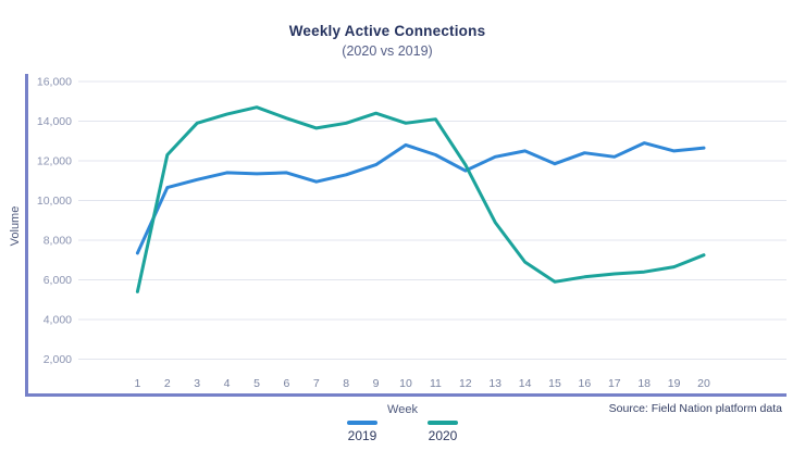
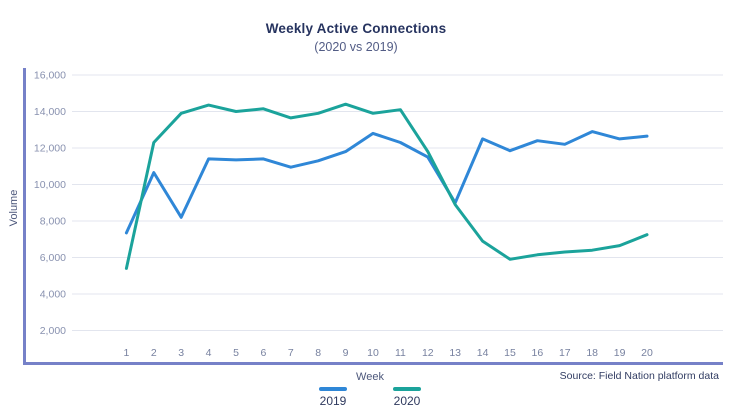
2019/3: 11000 -> 8200
2020/5: 14700 -> 14000
2019/13: 12200 -> 9000
